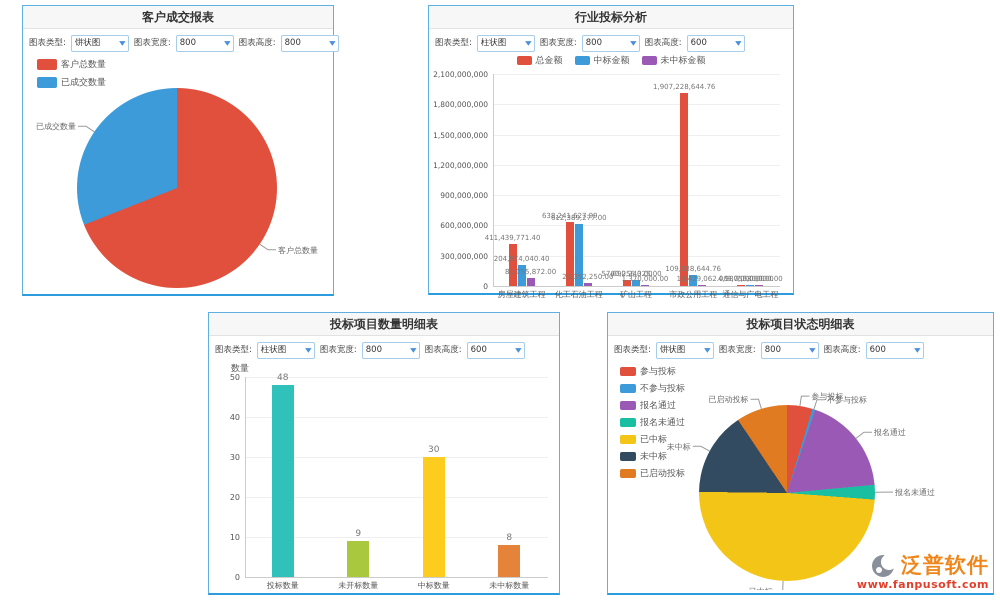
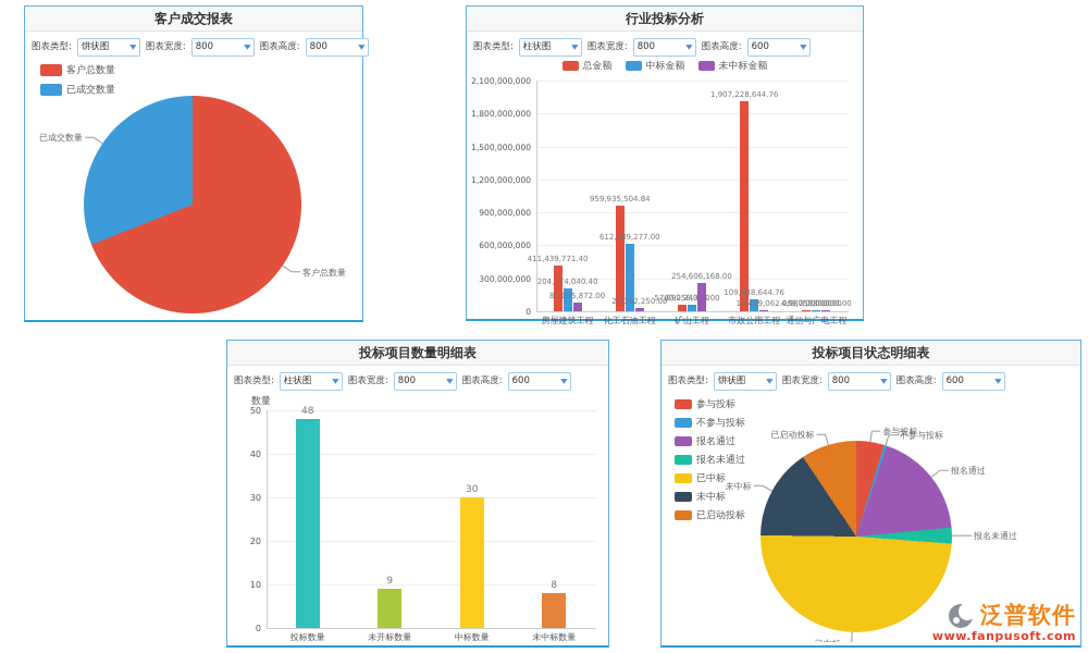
行业投标分析/总金额/化工石油工程: 638,241,627.99 -> 959,935,504.84
行业投标分析/未中标金额/矿山工程: 1,370,000.00 -> 254,606,168.00
